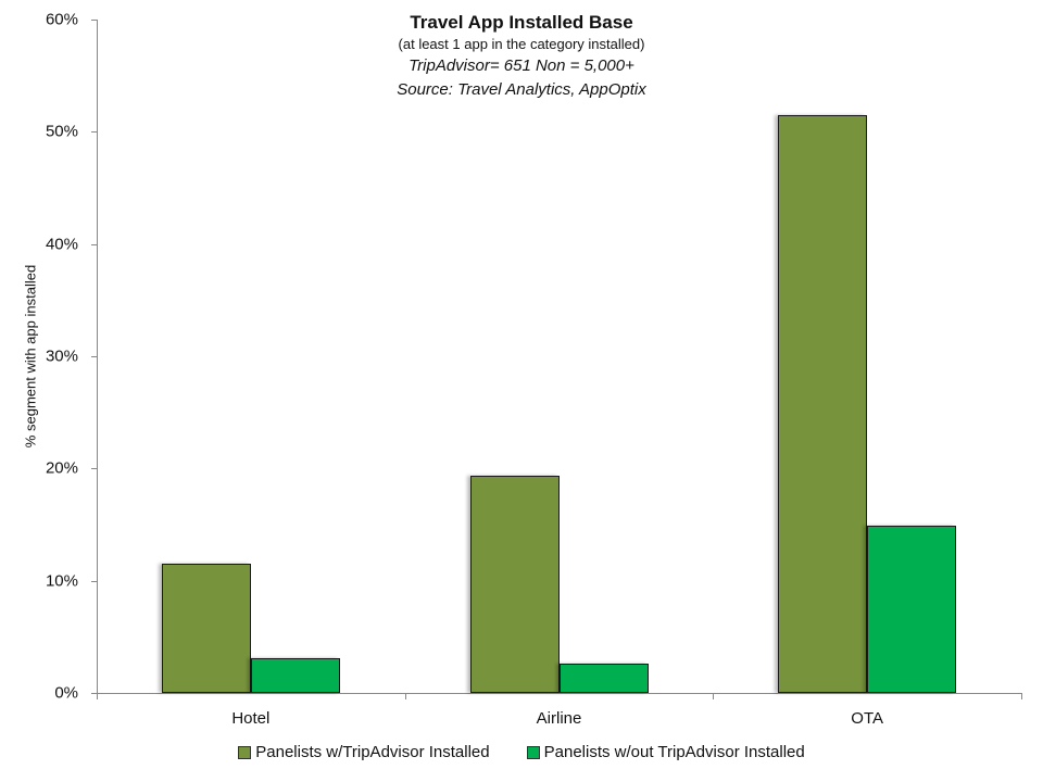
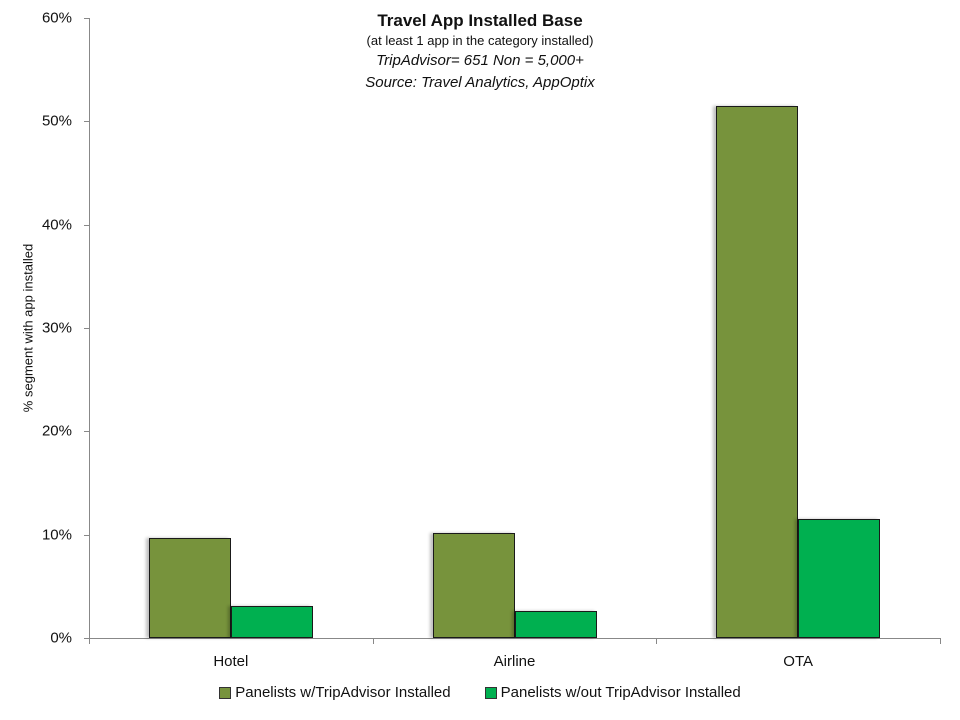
Panelists w/TripAdvisor Installed/Hotel: 11.5% -> 9.7%
Panelists w/TripAdvisor Installed/Airline: 19.4% -> 10.2%
Panelists w/out TripAdvisor Installed/OTA: 14.9% -> 11.5%
